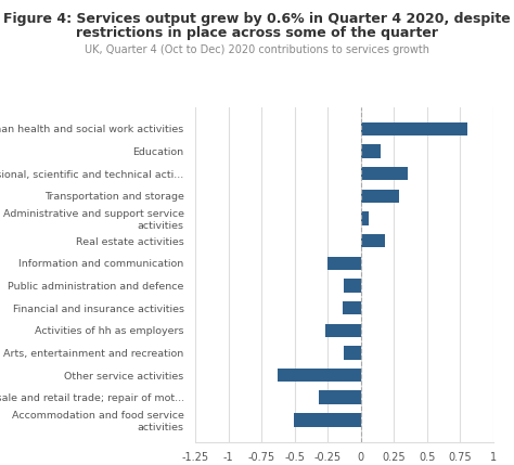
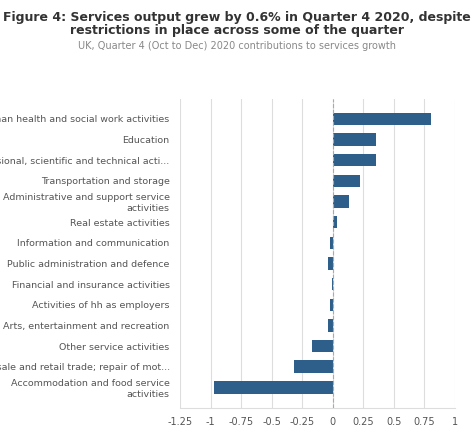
Education: 0.15 -> 0.35
Transportation and storage: 0.29 -> 0.22
Administrative and support service activities: 0.06 -> 0.13
Real estate activities: 0.18 -> 0.03
Information and communication: -0.25 -> -0.02
Public administration and defence: -0.13 -> -0.04
Financial and insurance activities: -0.14 -> -0.01
Activities of hh as employers: -0.27 -> -0.02
Arts, entertainment and recreation: -0.13 -> -0.04
Other service activities: -0.63 -> -0.17
Accommodation and food service activities: -0.51 -> -0.97
